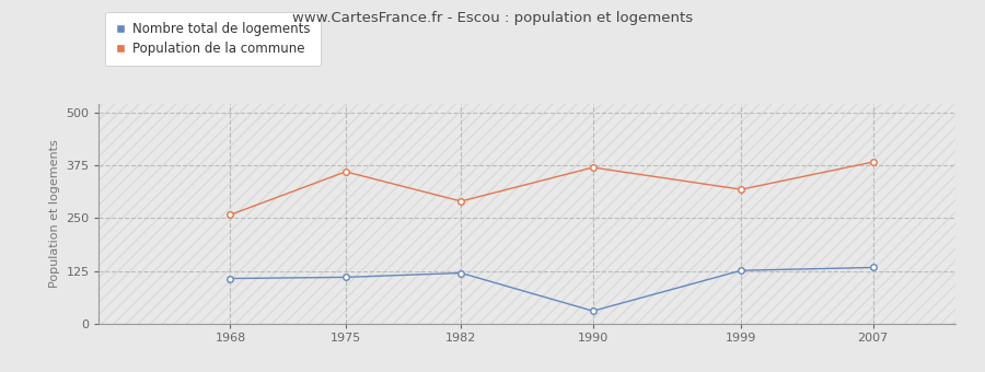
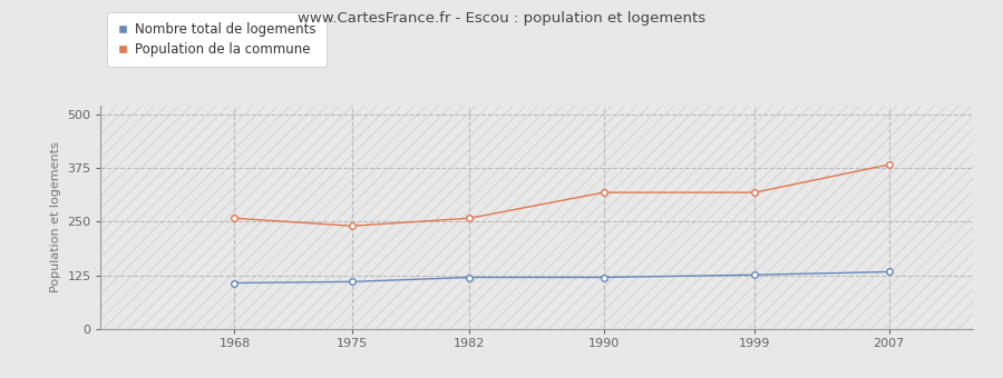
Population de la commune/1975: 360 -> 240
Population de la commune/1982: 290 -> 258
Nombre total de logements/1990: 30 -> 120
Population de la commune/1990: 370 -> 318
